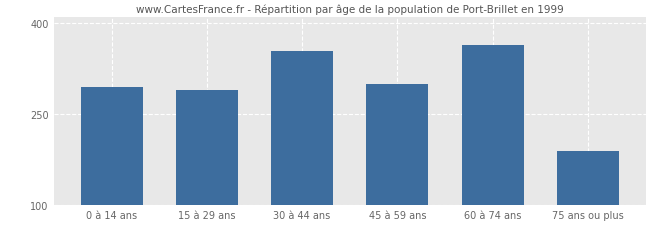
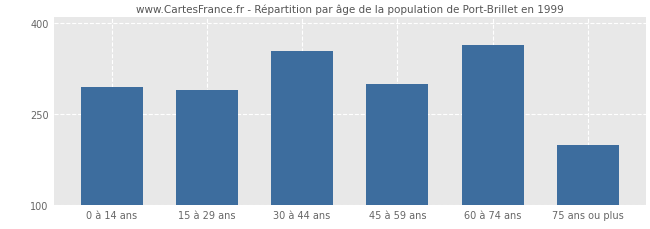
75 ans ou plus: 190 -> 200
